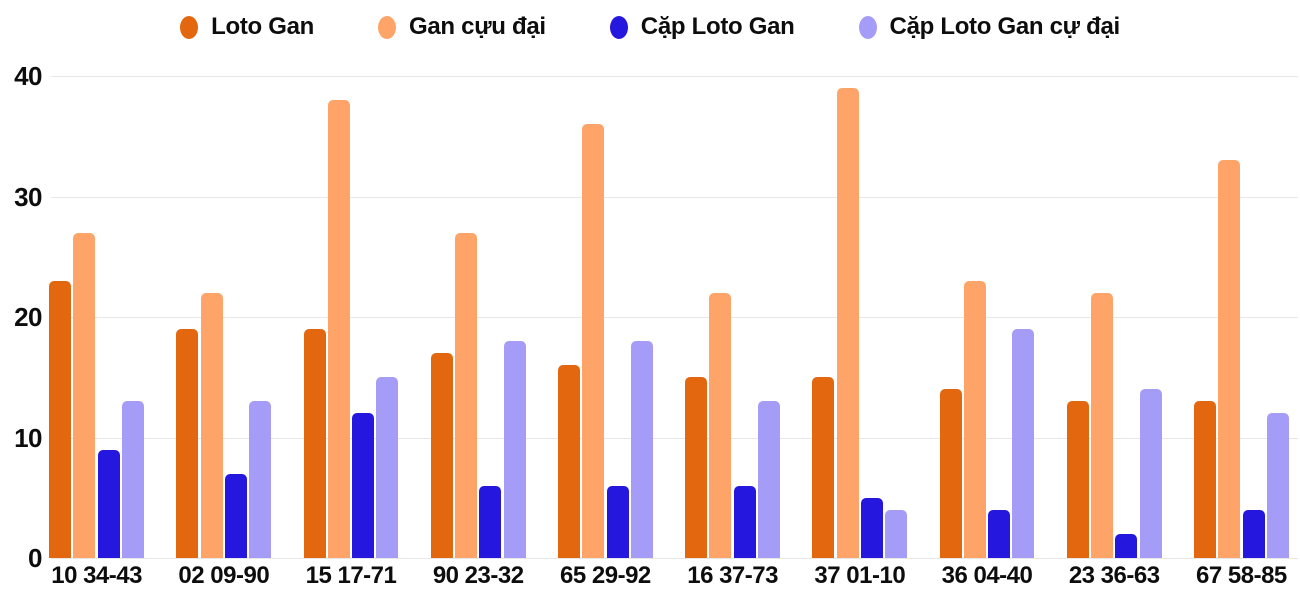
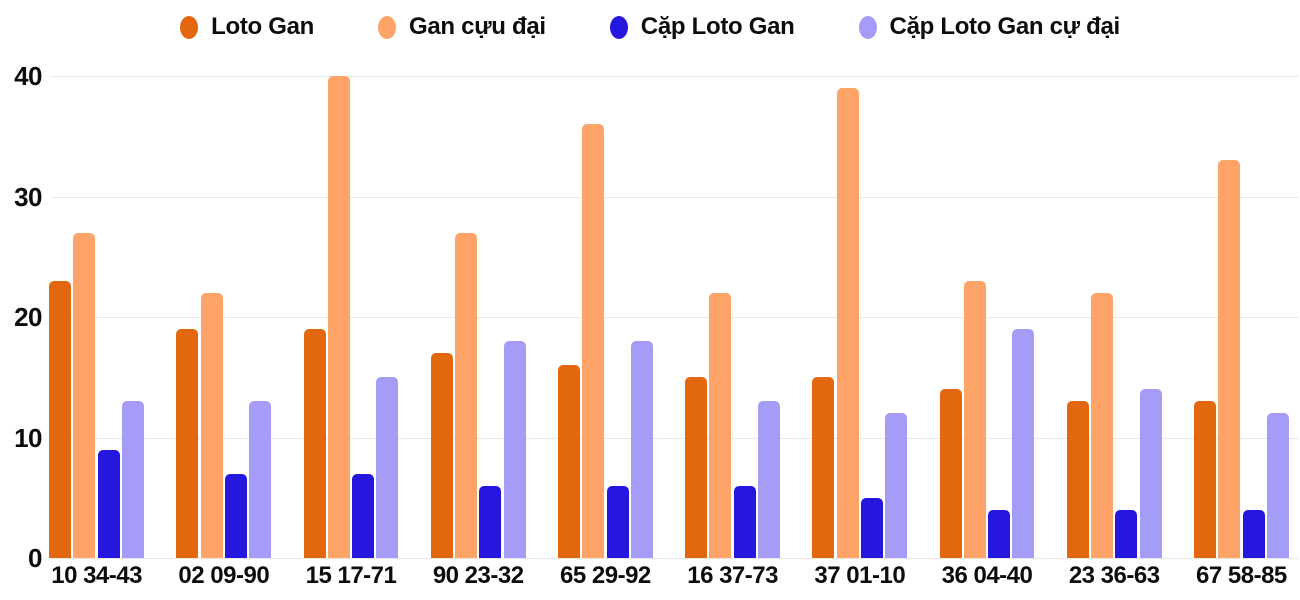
Gan cựu đại/15 17-71: 38 -> 40
Cặp Loto Gan/15 17-71: 12 -> 7
Cặp Loto Gan cự đại/37 01-10: 4 -> 12
Cặp Loto Gan/23 36-63: 2 -> 4
